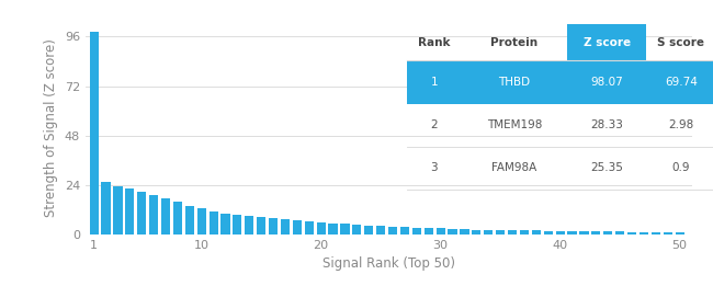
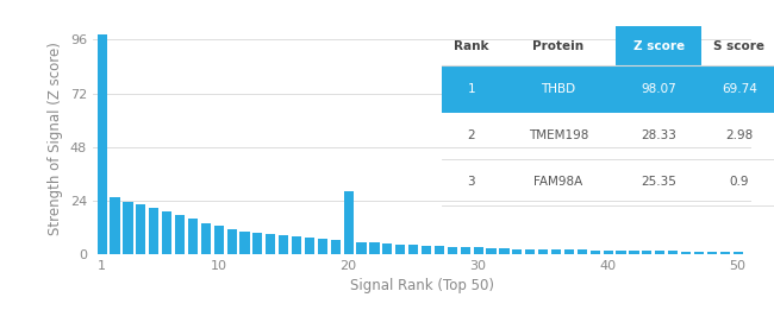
20: 6 -> 28
